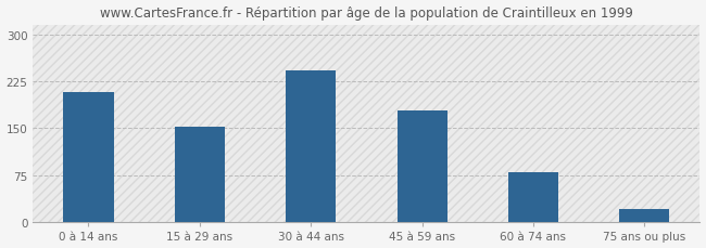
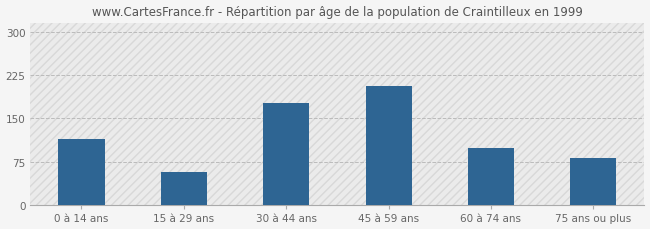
0 à 14 ans: 207 -> 114
15 à 29 ans: 153 -> 58
30 à 44 ans: 243 -> 176
45 à 59 ans: 178 -> 206
60 à 74 ans: 80 -> 98
75 ans ou plus: 21 -> 82
